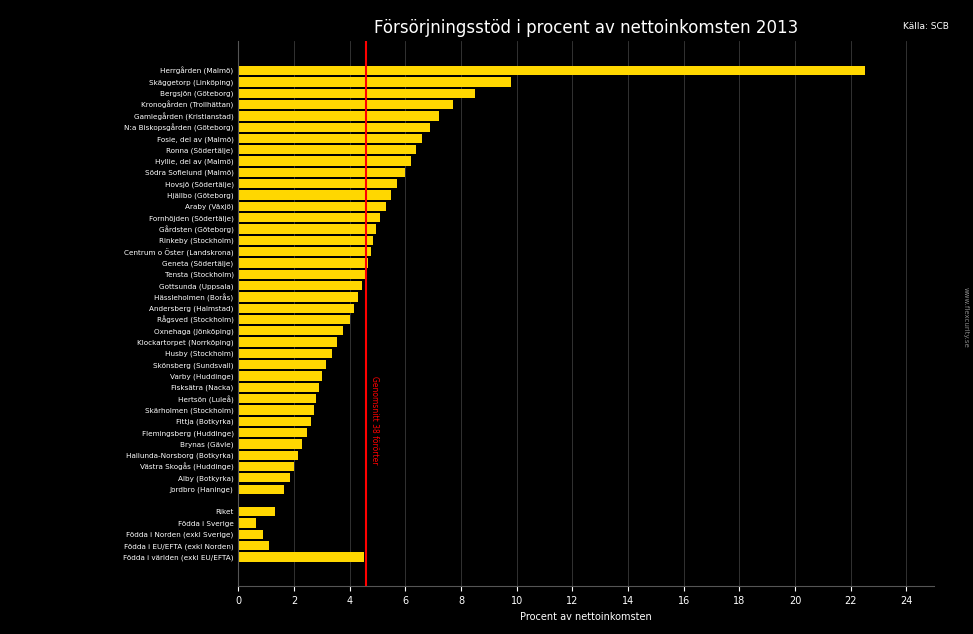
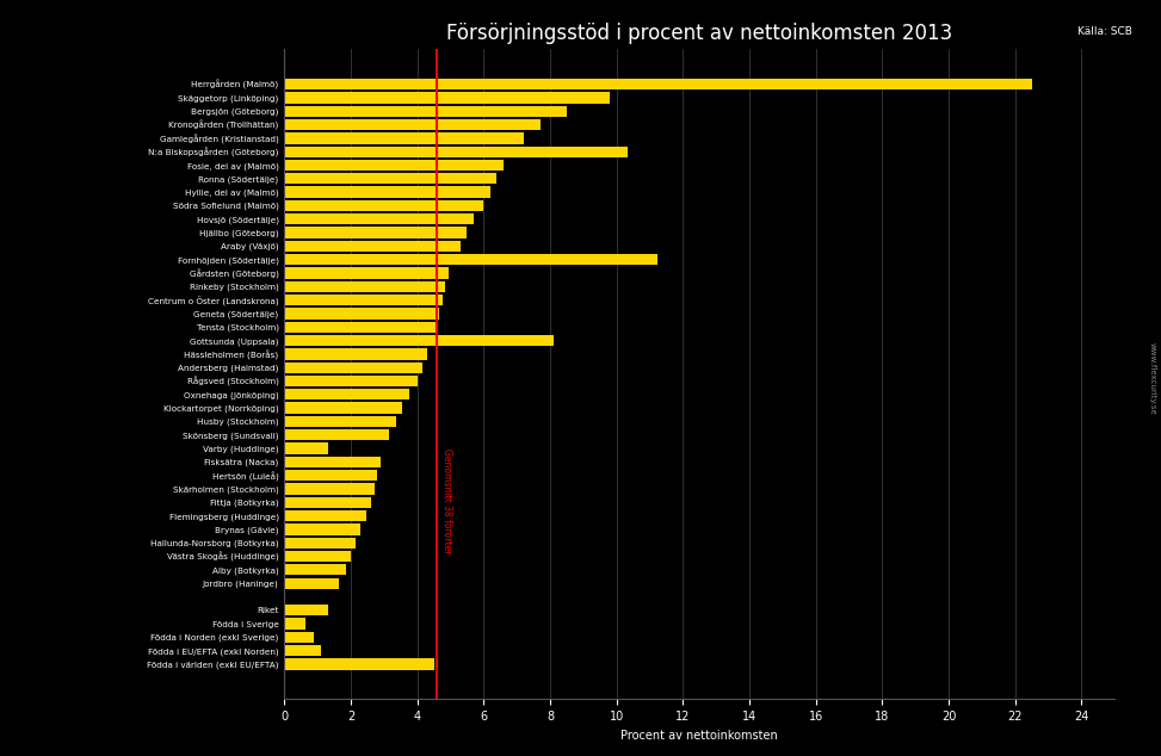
N:a Biskopsgården (Göteborg): 6.90 -> 10.35
Fornhöjden (Södertälje): 5.10 -> 11.25
Gottsunda (Uppsala): 4.45 -> 8.10
Varby (Huddinge): 3.00 -> 1.30
